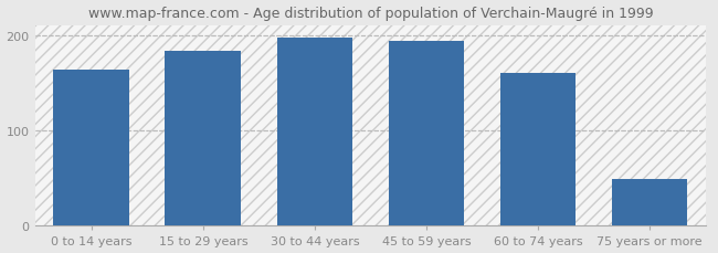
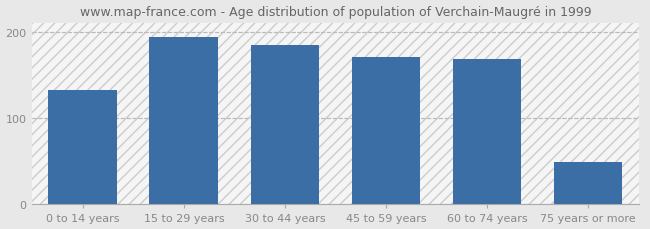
0 to 14 years: 163 -> 132
15 to 29 years: 183 -> 194
30 to 44 years: 197 -> 184
45 to 59 years: 194 -> 170
60 to 74 years: 160 -> 168
